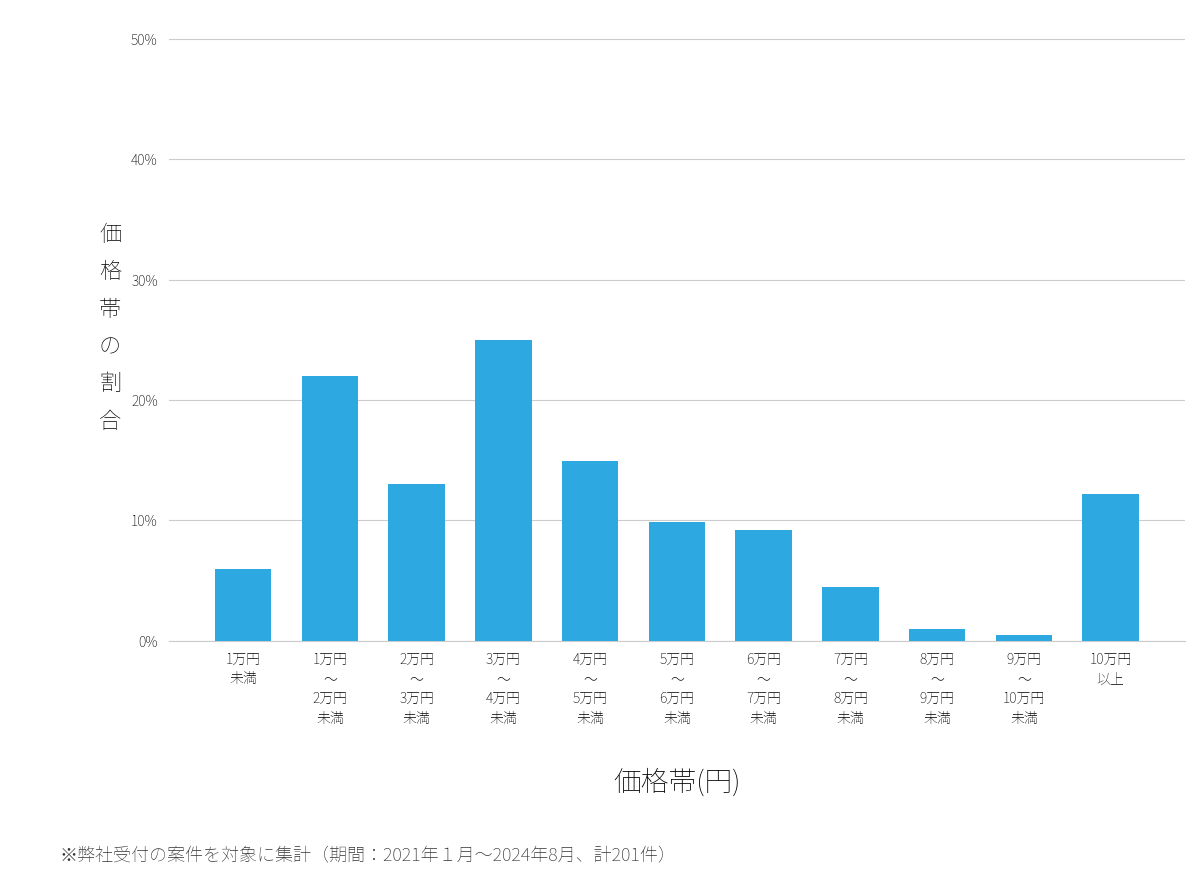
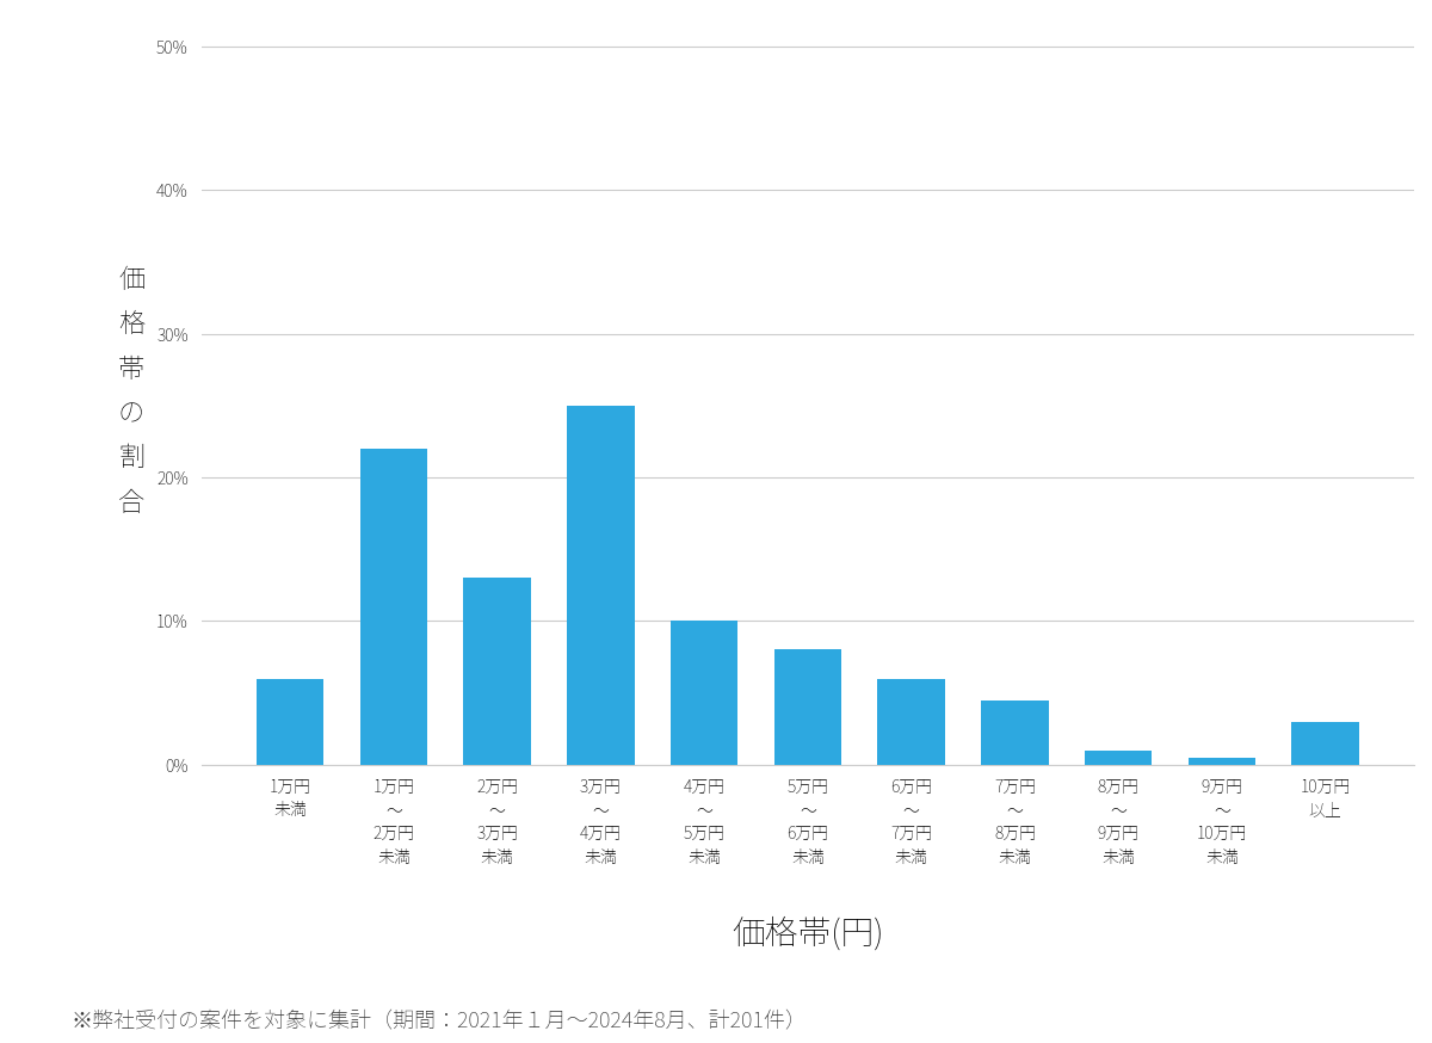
4万円 ～ 5万円 未満: 14.9% -> 10.0%
5万円 ～ 6万円 未満: 9.9% -> 8.0%
6万円 ～ 7万円 未満: 9.2% -> 6.0%
10万円 以上: 12.2% -> 3.0%
